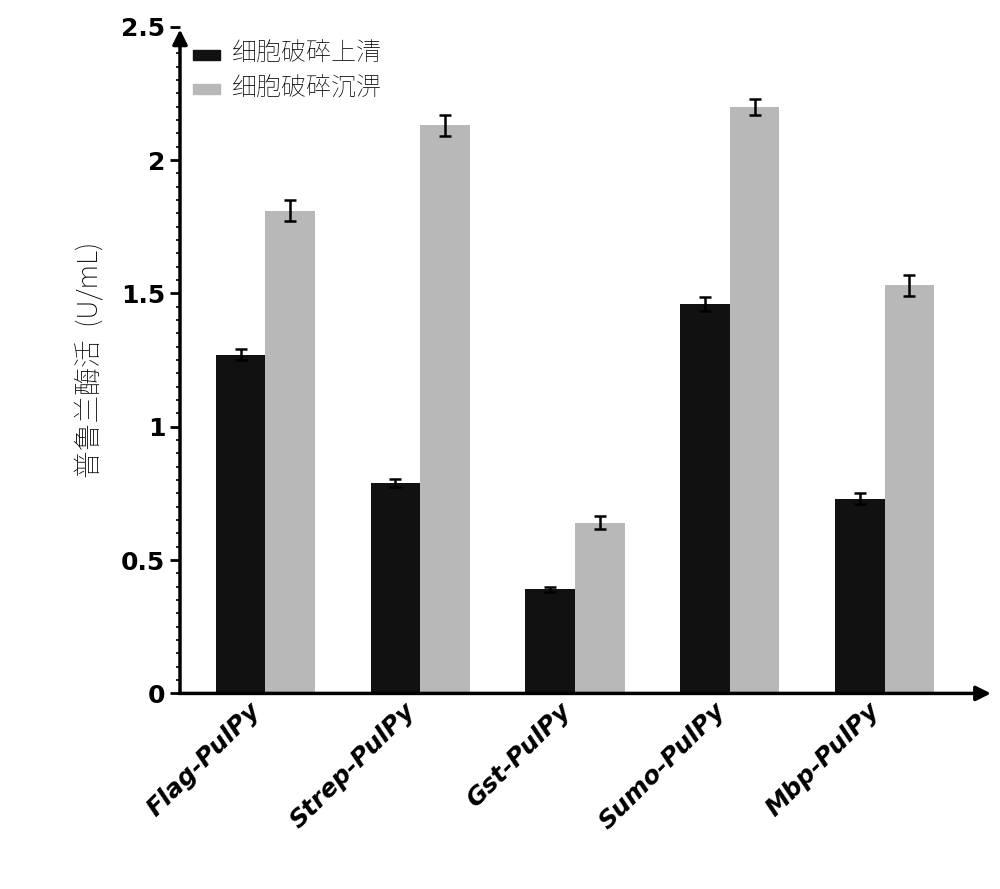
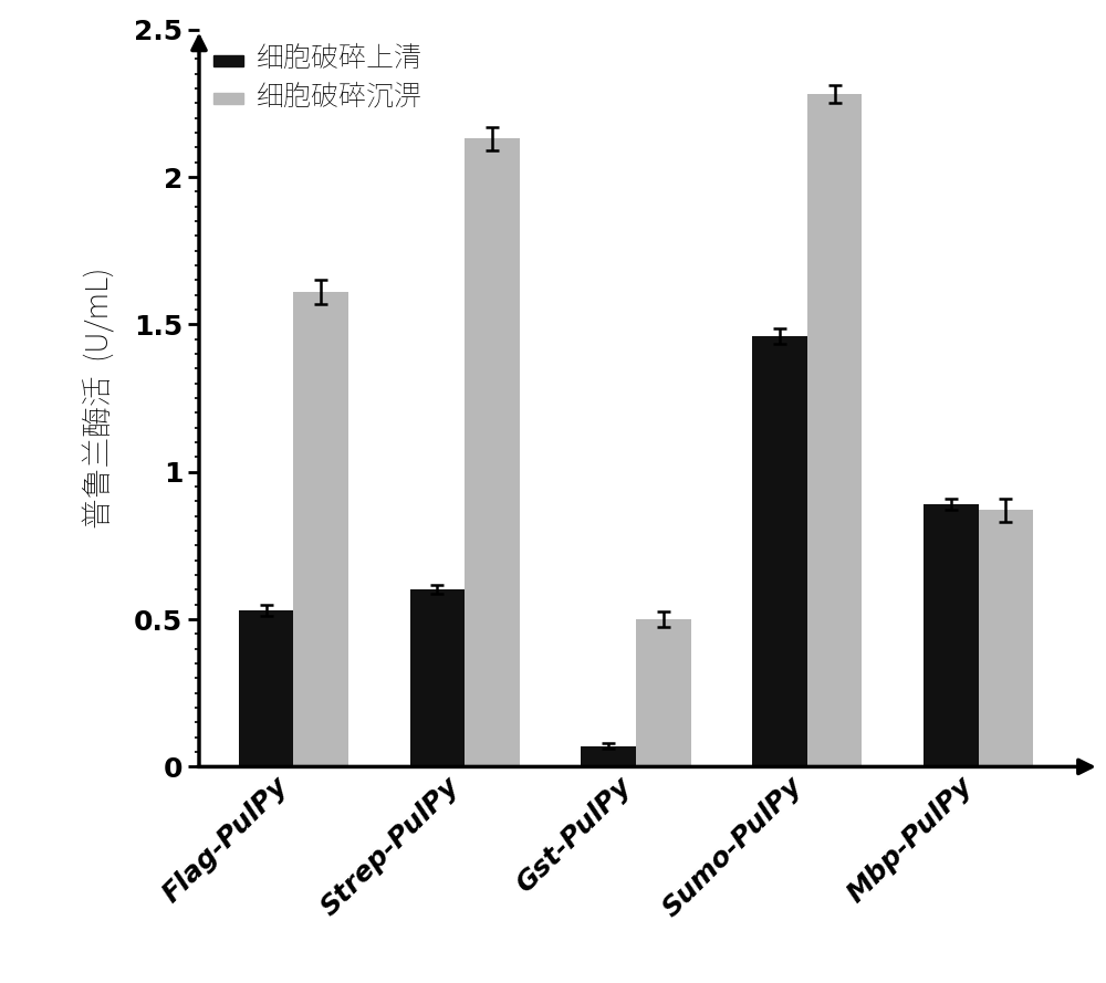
细胞破碎上清/Flag-PulPy: 1.27 -> 0.53
细胞破碎沉淠/Flag-PulPy: 1.81 -> 1.61
细胞破碎上清/Strep-PulPy: 0.79 -> 0.60
细胞破碎上清/Gst-PulPy: 0.39 -> 0.07
细胞破碎沉淠/Gst-PulPy: 0.64 -> 0.50
细胞破碎沉淠/Sumo-PulPy: 2.20 -> 2.28
细胞破碎上清/Mbp-PulPy: 0.73 -> 0.89
细胞破碎沉淠/Mbp-PulPy: 1.53 -> 0.87
